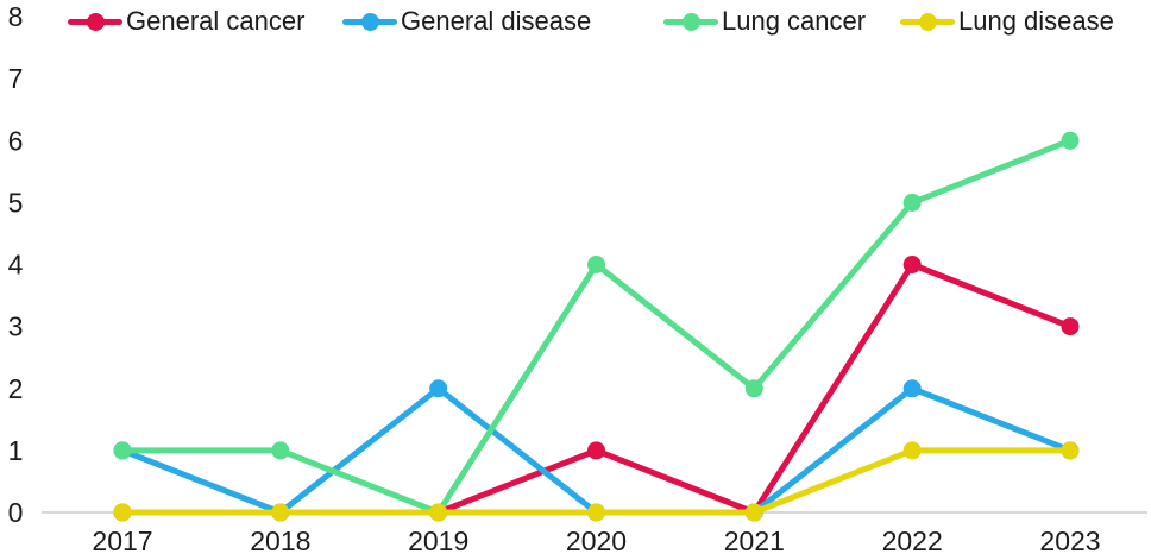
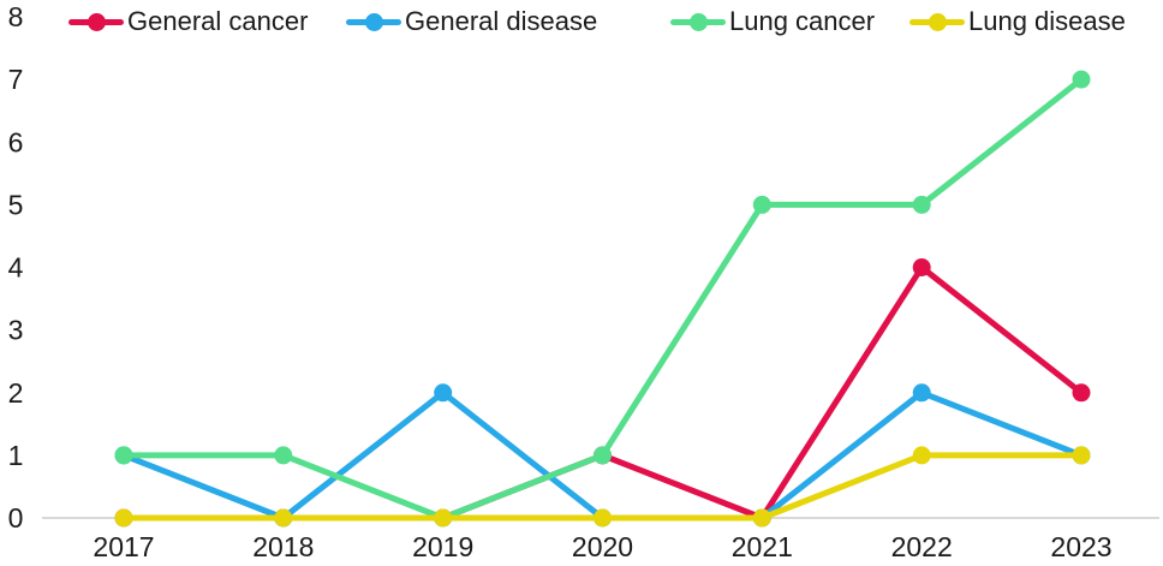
Lung cancer/2020: 4 -> 1
Lung cancer/2021: 2 -> 5
General cancer/2023: 3 -> 2
Lung cancer/2023: 6 -> 7
